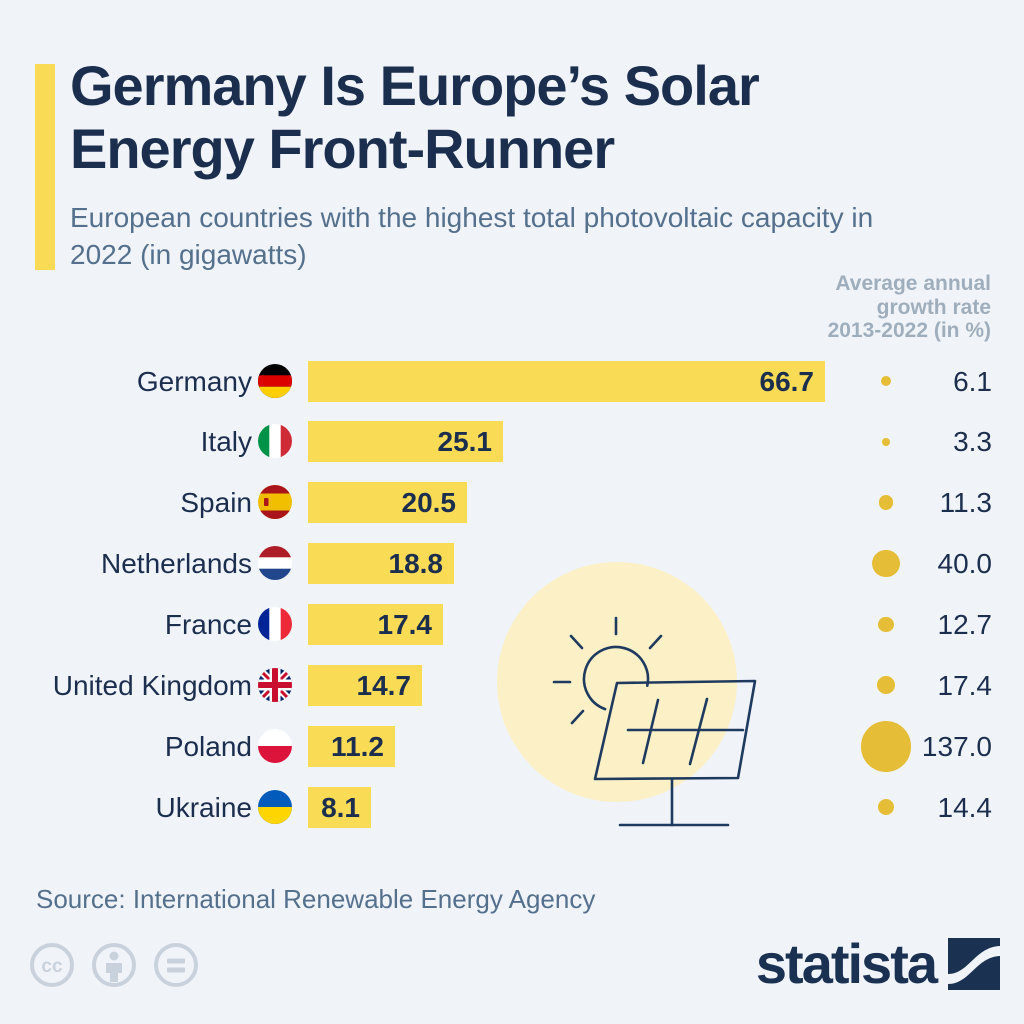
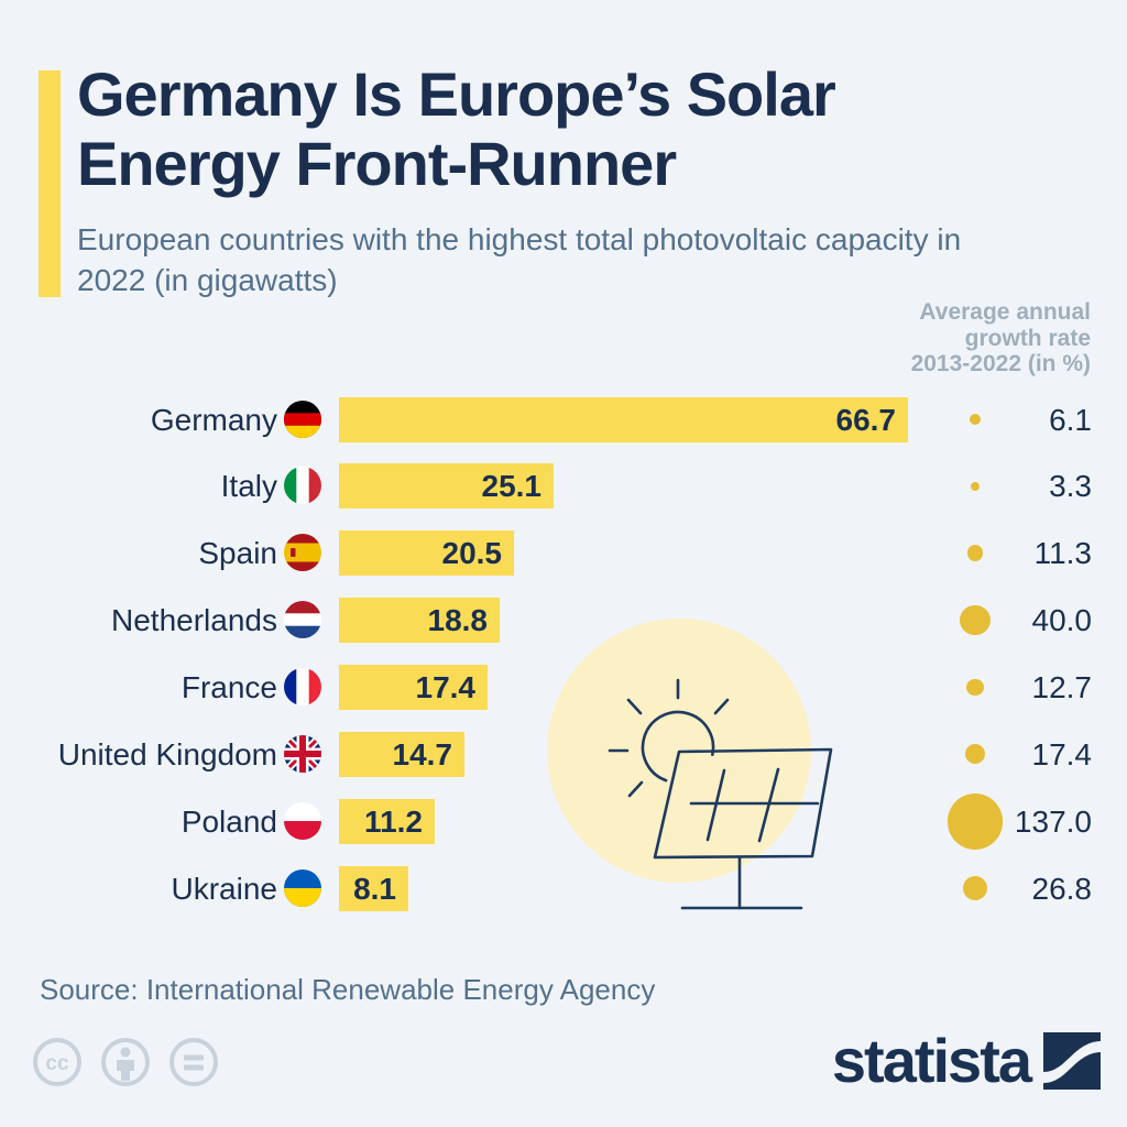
Average annual growth rate 2013-2022 (in %)/Ukraine: 14.4 -> 26.8
